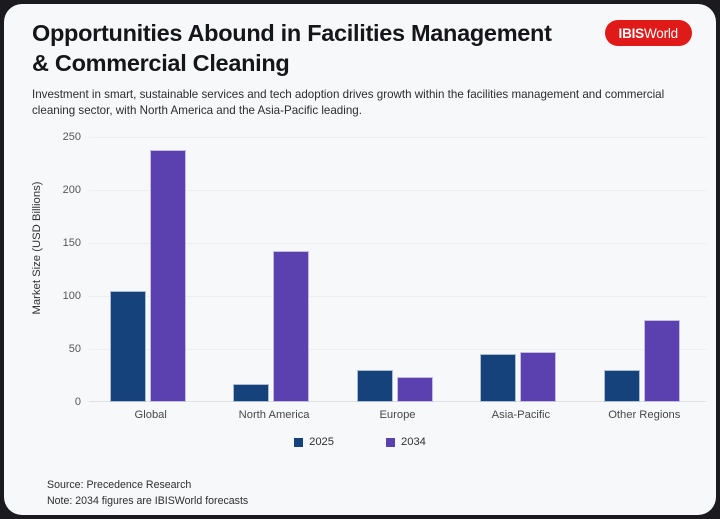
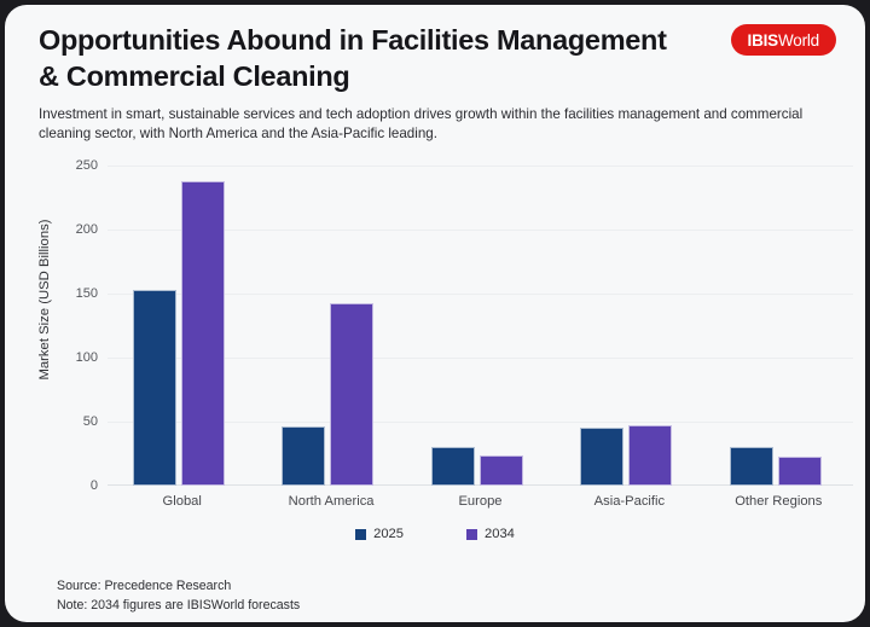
2025/Global: 105 -> 153
2025/North America: 17 -> 46
2034/Other Regions: 77 -> 23
